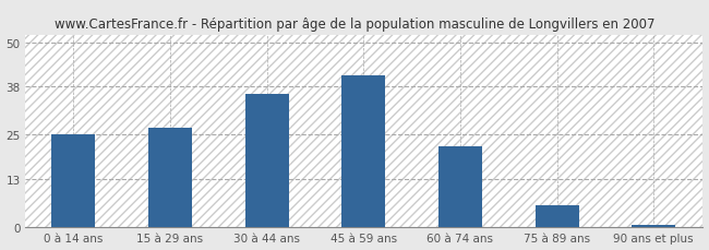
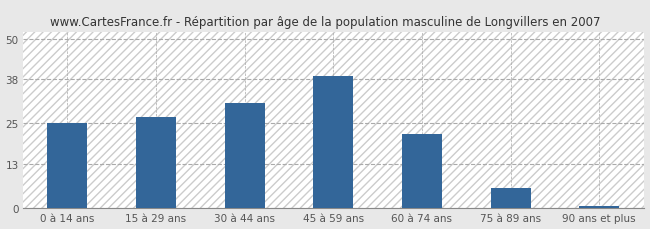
30 à 44 ans: 36.0 -> 31.0
45 à 59 ans: 41.0 -> 39.0
